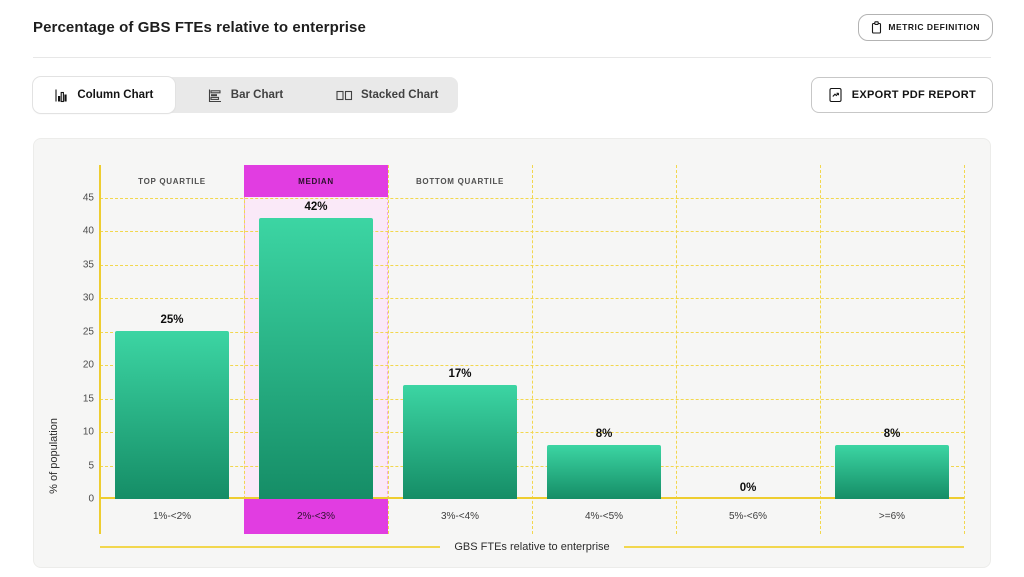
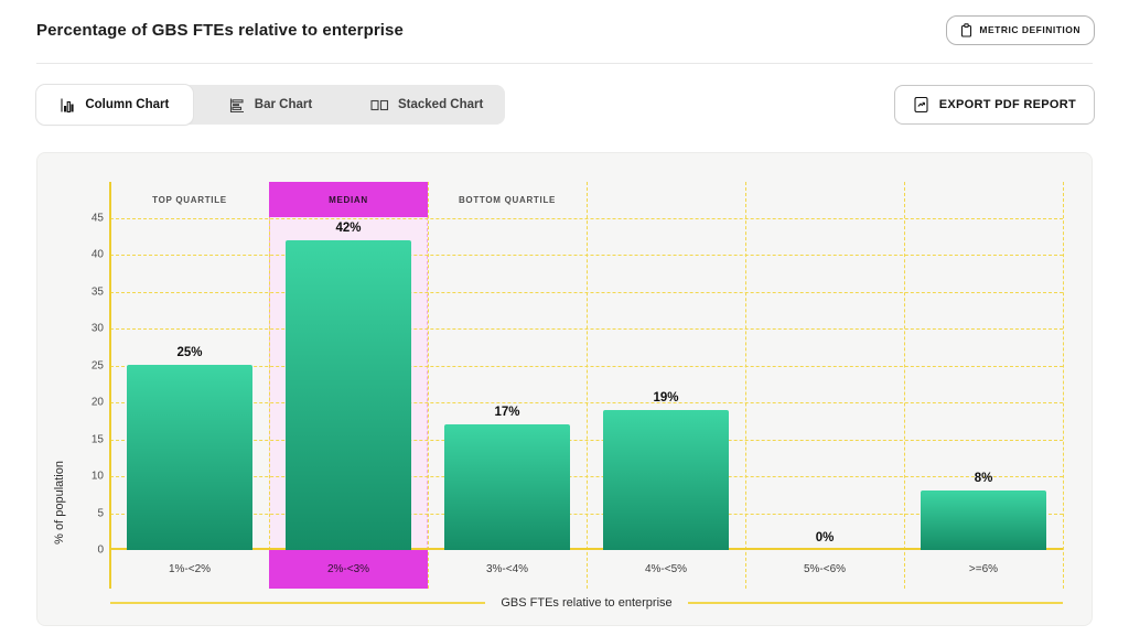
4%-<5%: 8% -> 19%
